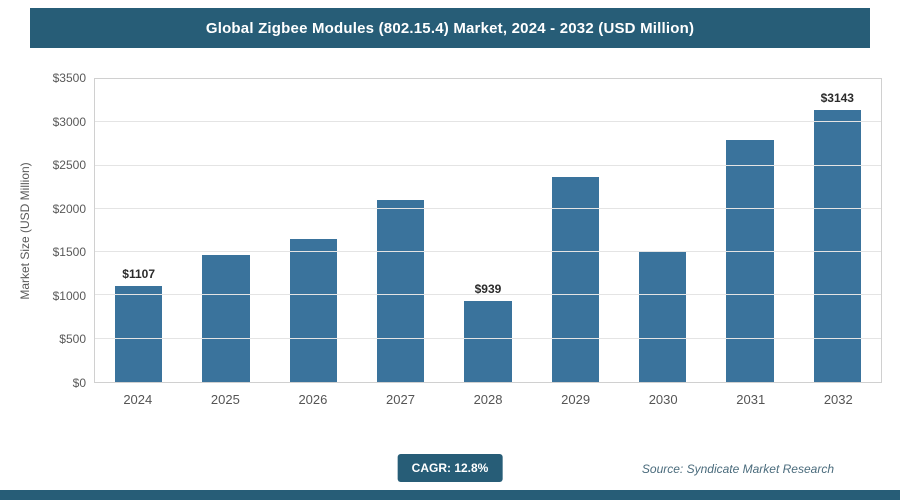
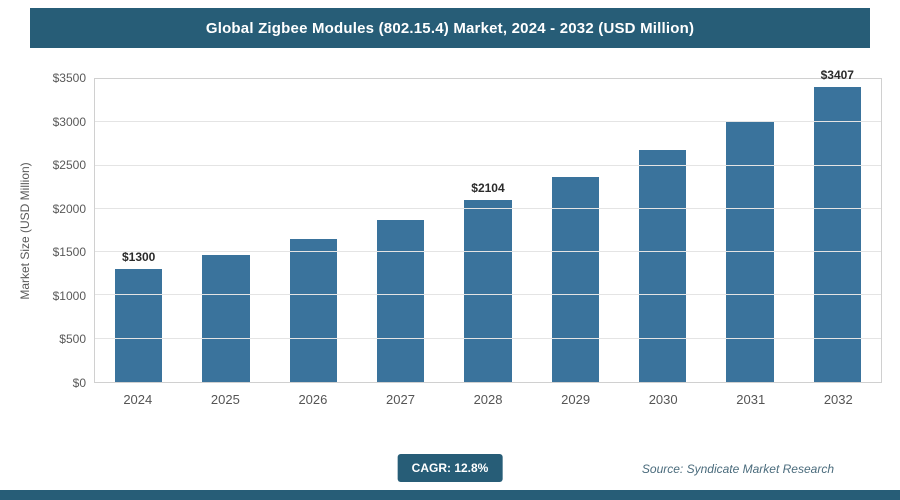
2024: $1107 -> $1300
2027: $2100 -> $1900
2028: $939 -> $2104
2030: $1500 -> $2700
2031: $2800 -> $3000
2032: $3143 -> $3407
